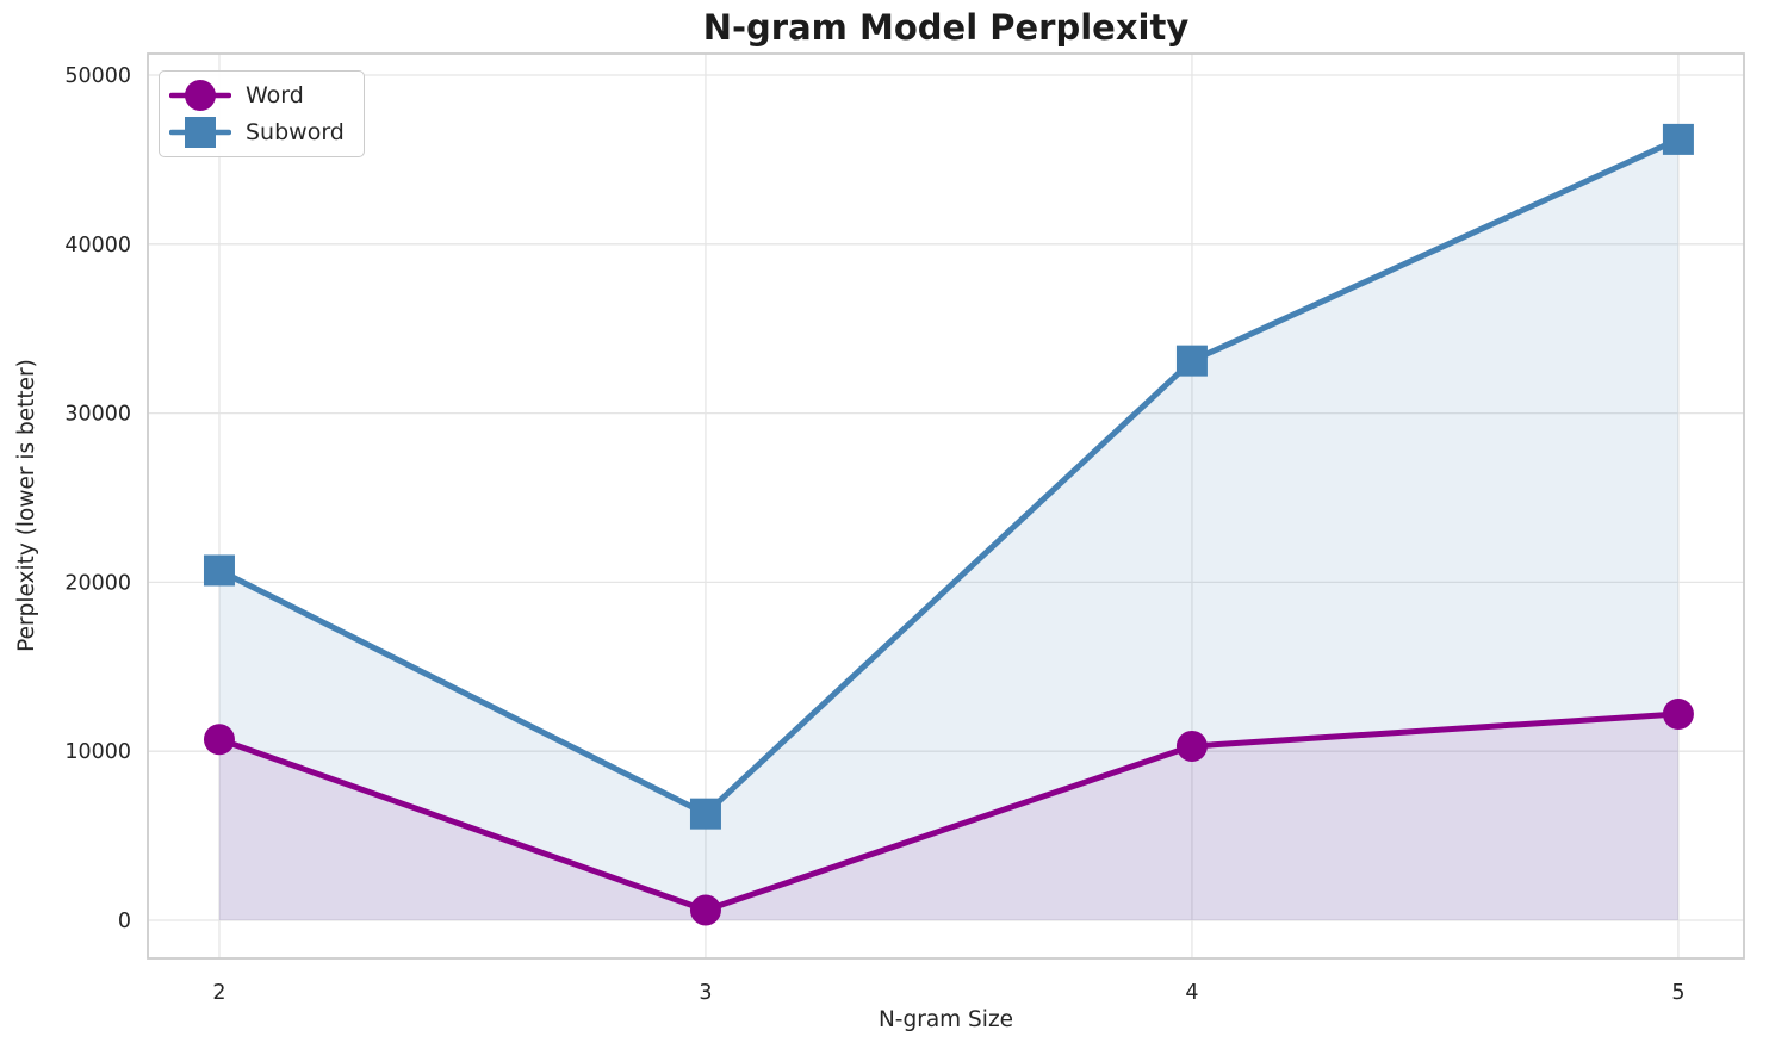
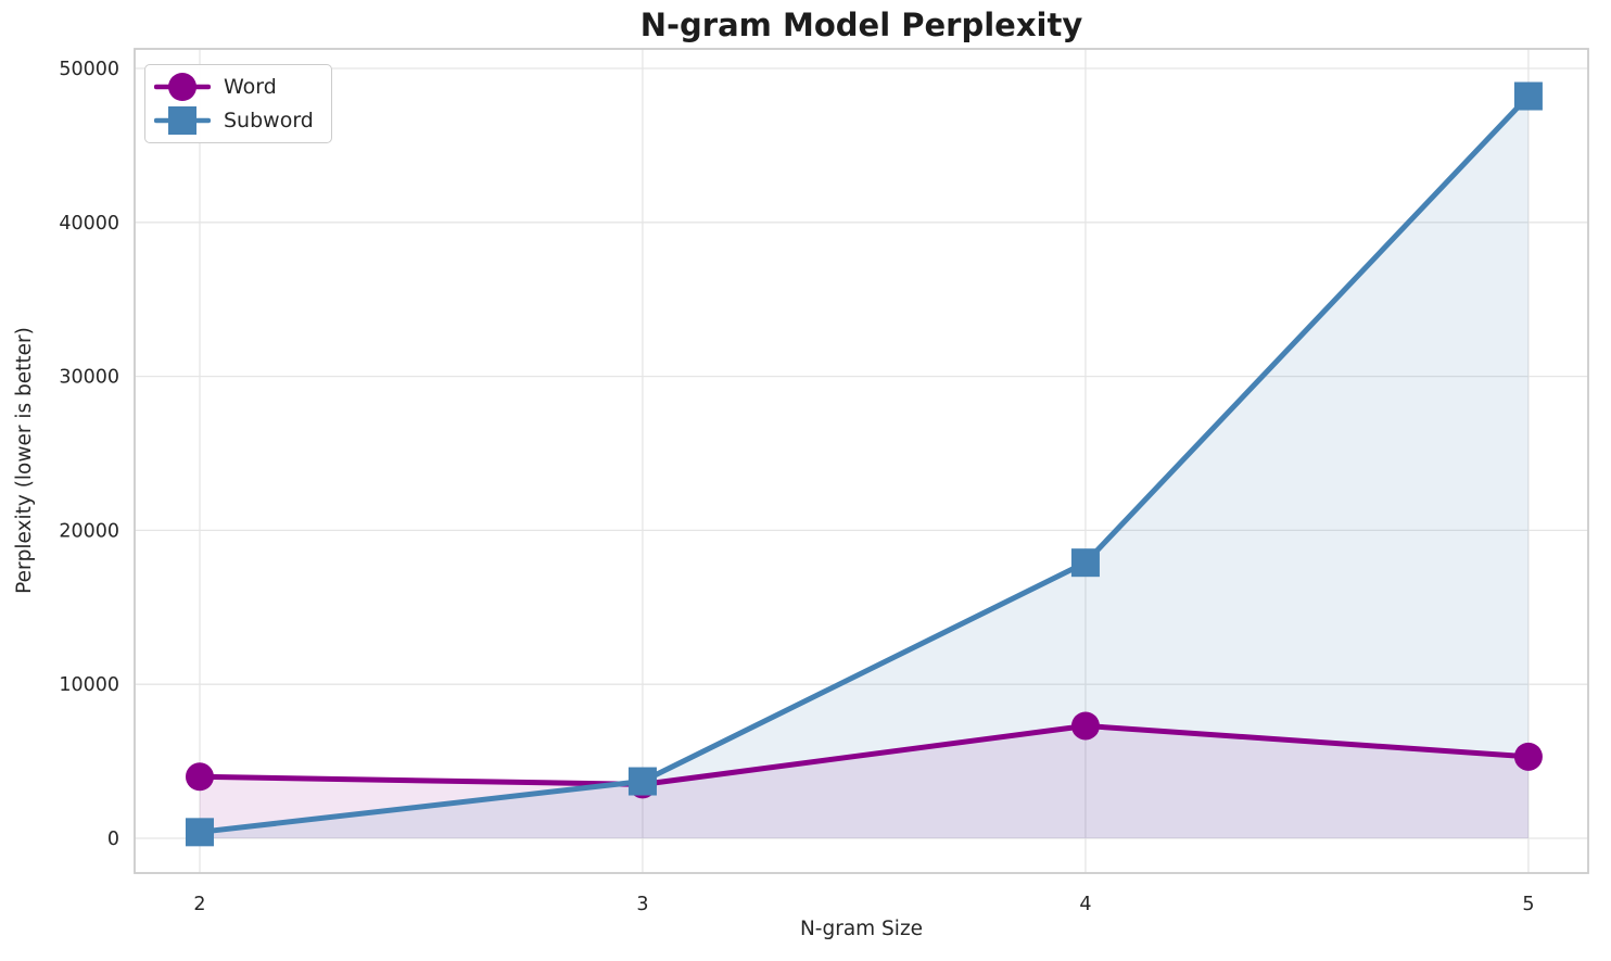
Word/2: 10700 -> 4000
Subword/2: 20700 -> 400
Word/3: 600 -> 3500
Subword/3: 6300 -> 3700
Word/4: 10300 -> 7300
Subword/4: 33100 -> 17900
Word/5: 12200 -> 5300
Subword/5: 46200 -> 48200
